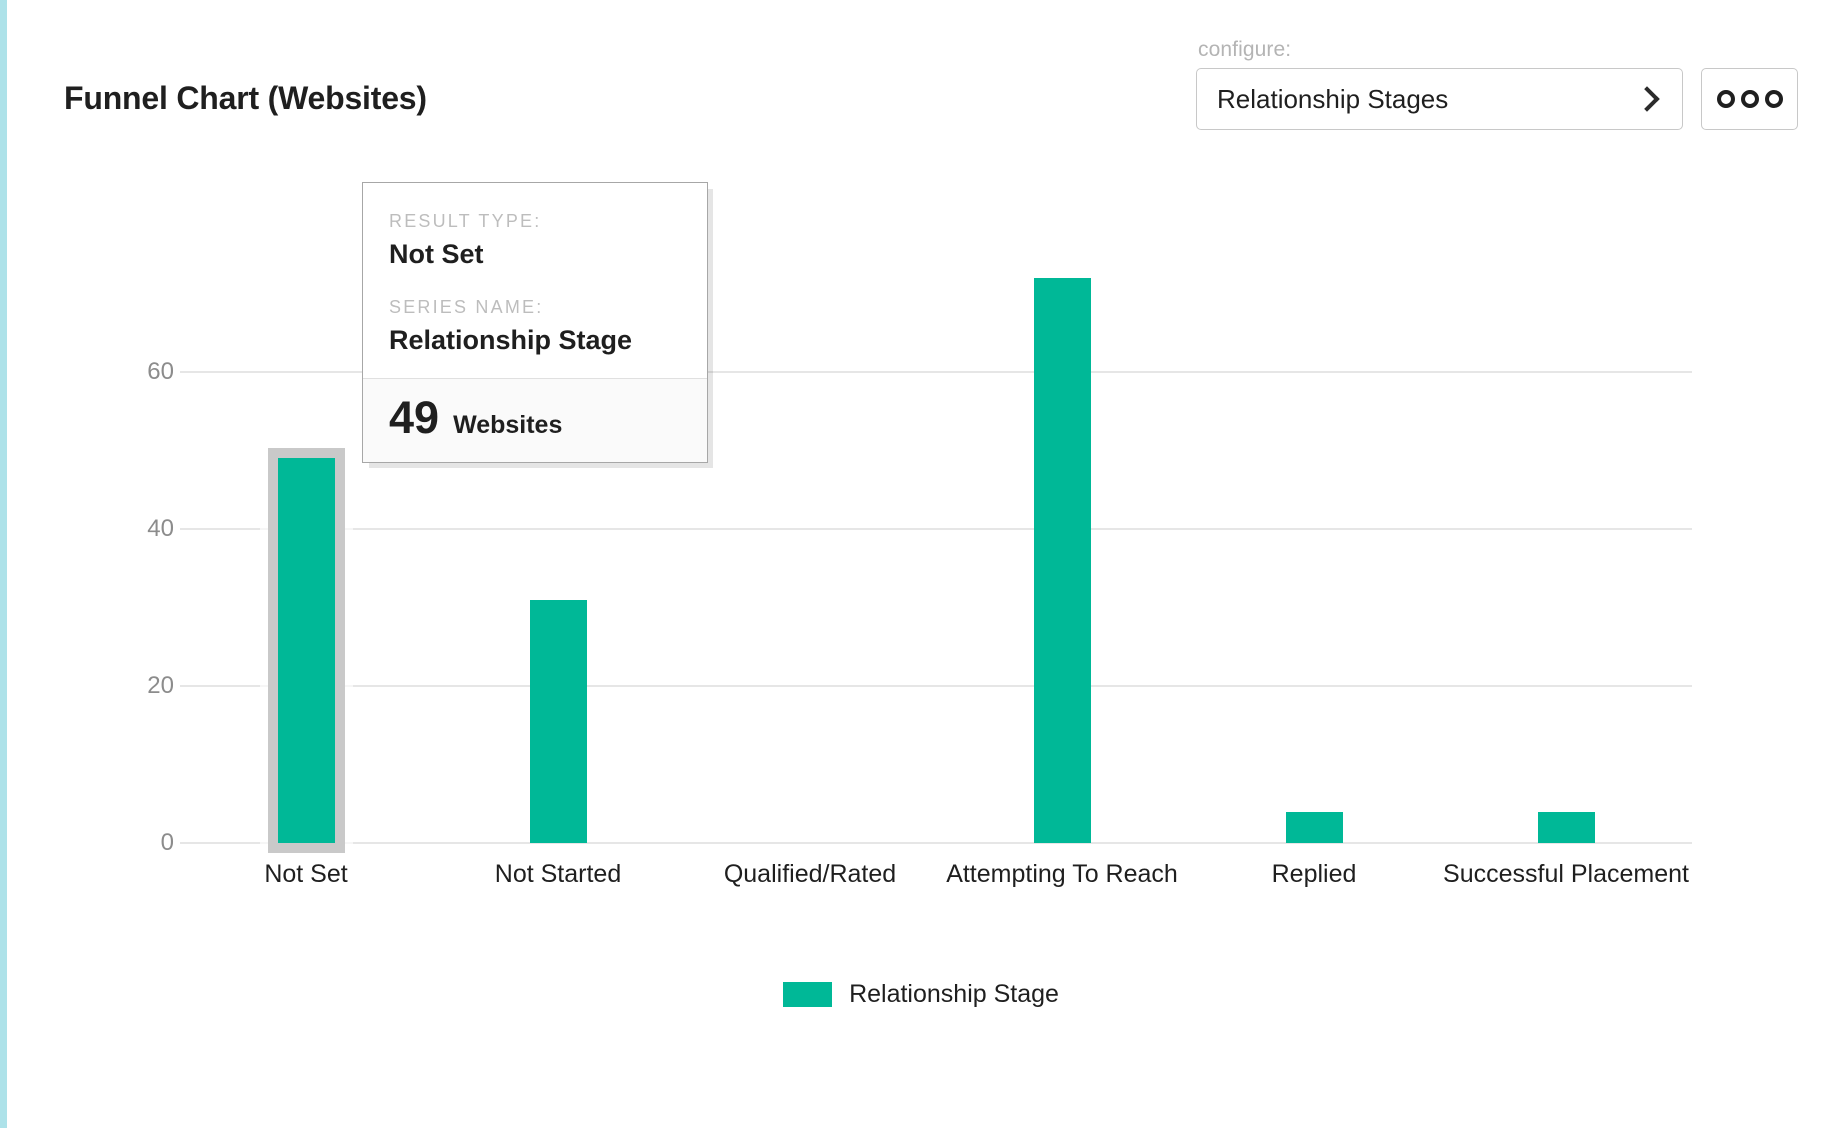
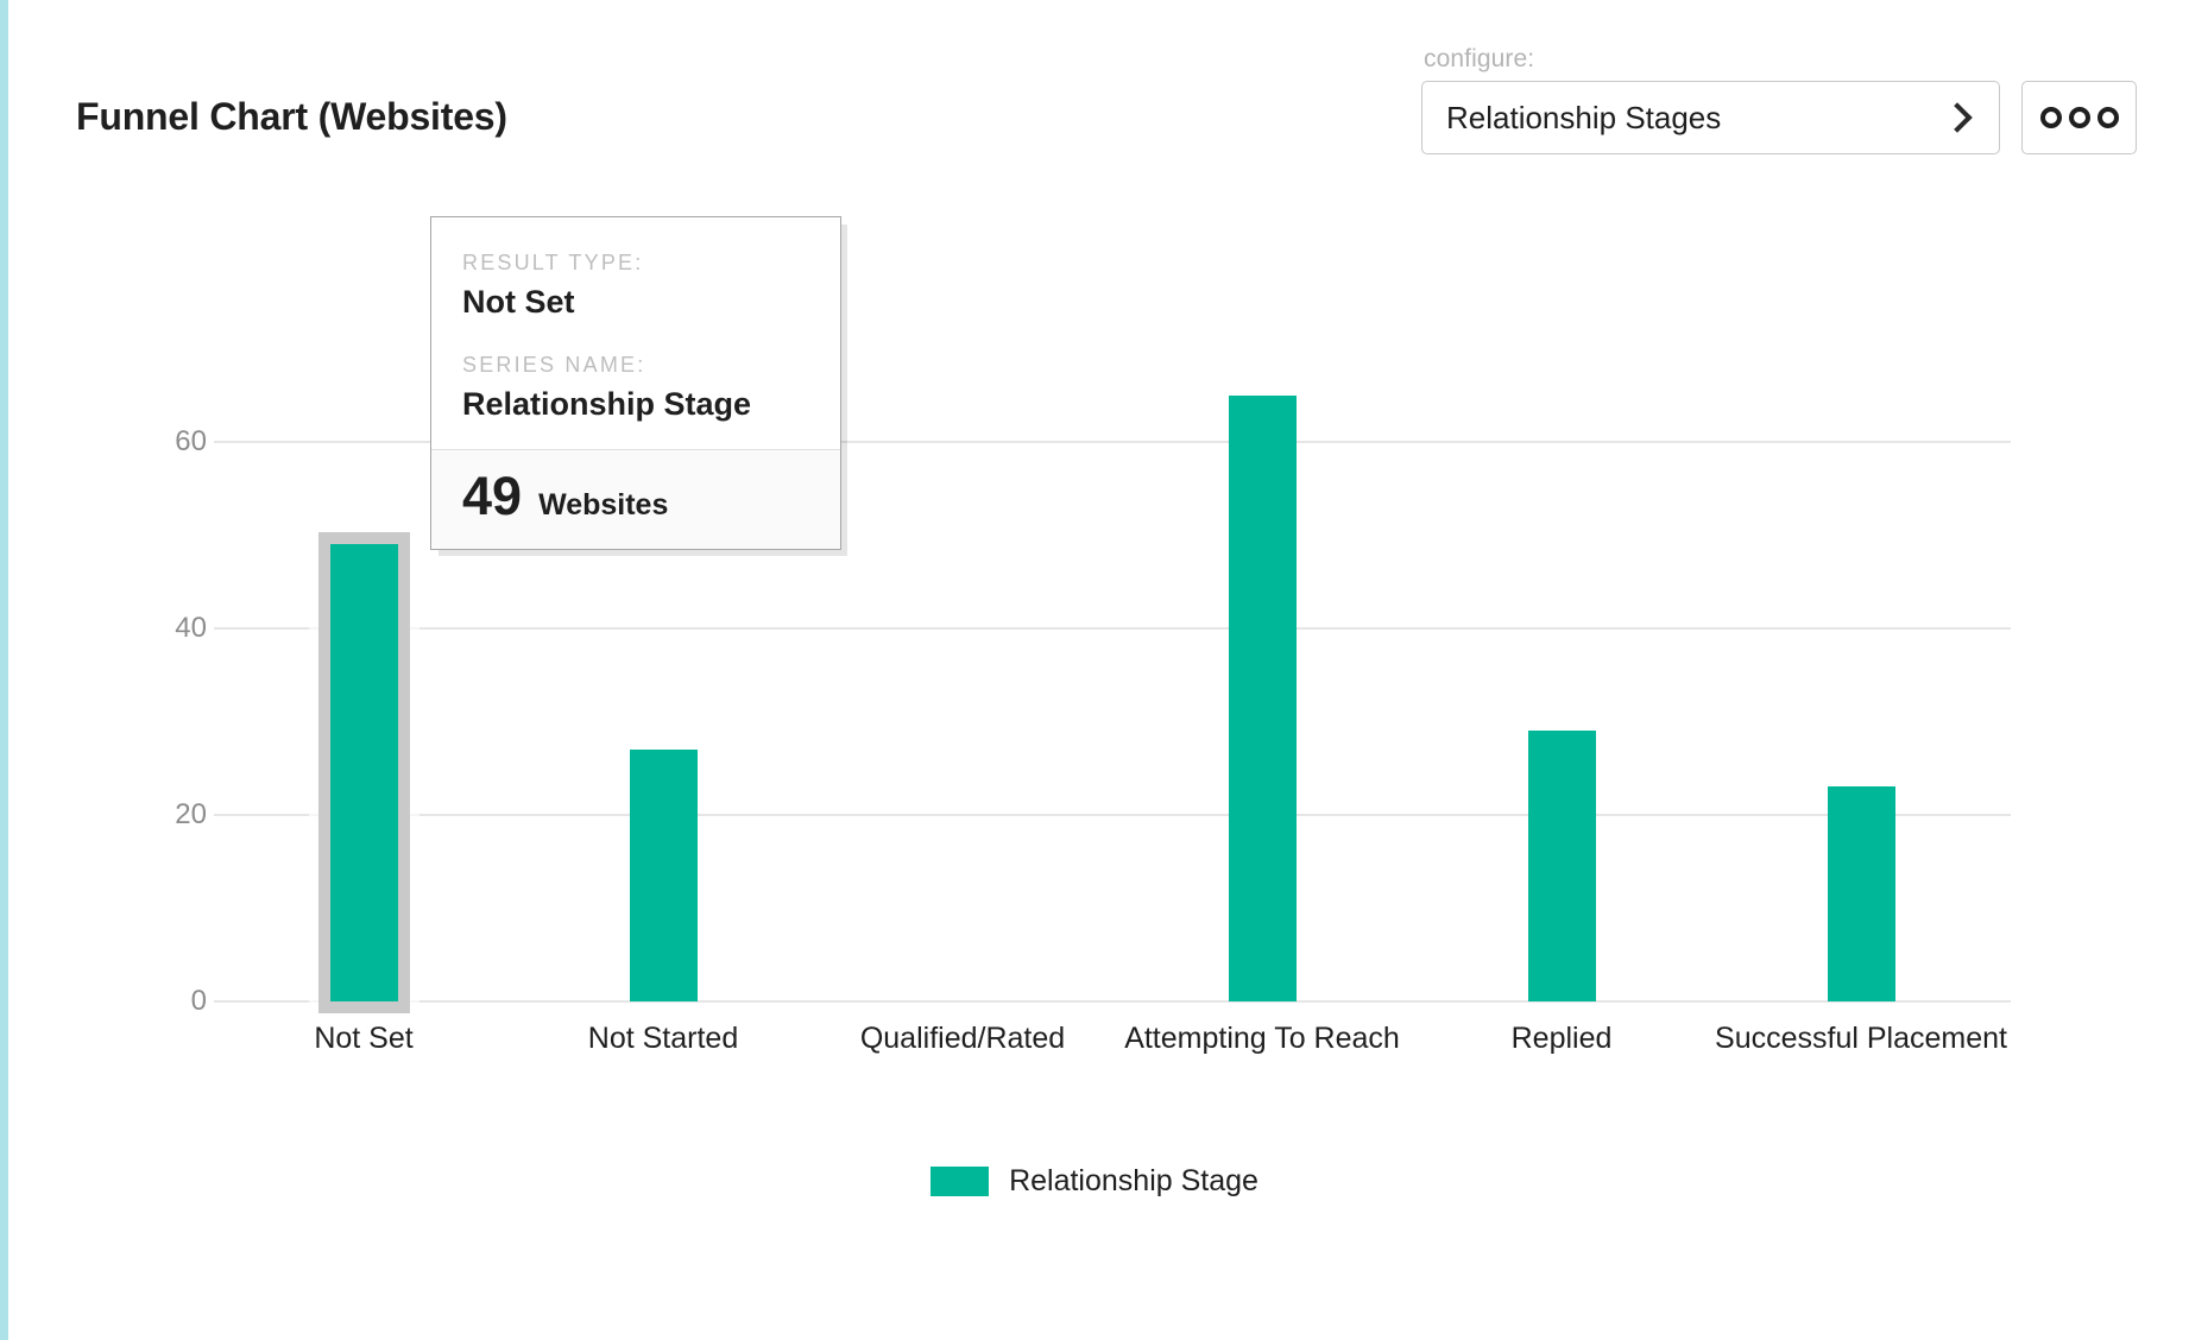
Not Started: 31 -> 27
Attempting To Reach: 72 -> 65
Replied: 4 -> 29
Successful Placement: 4 -> 23
